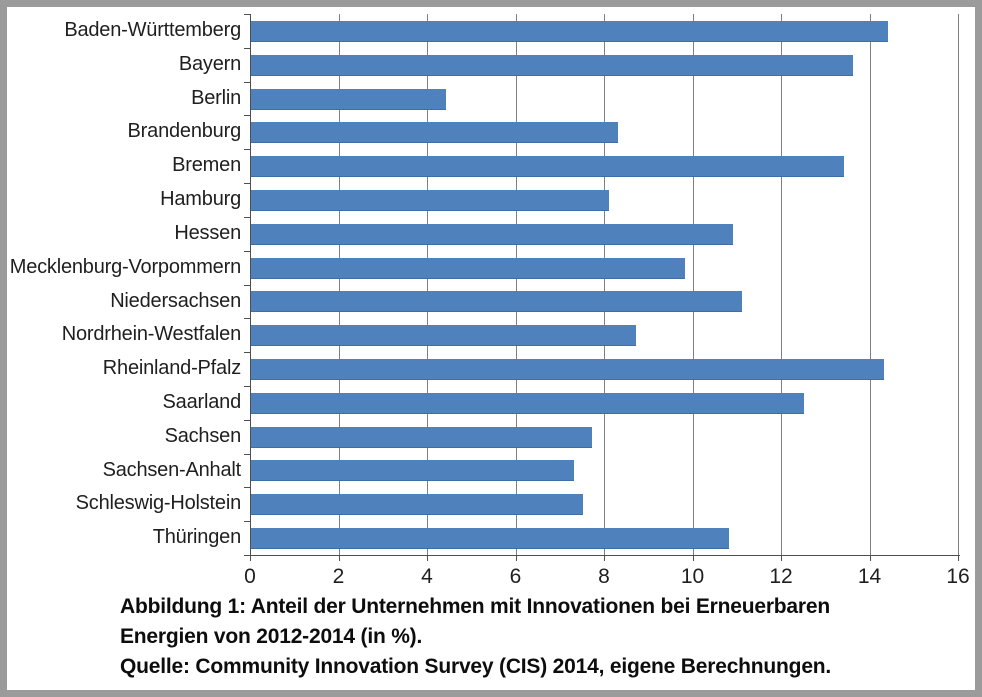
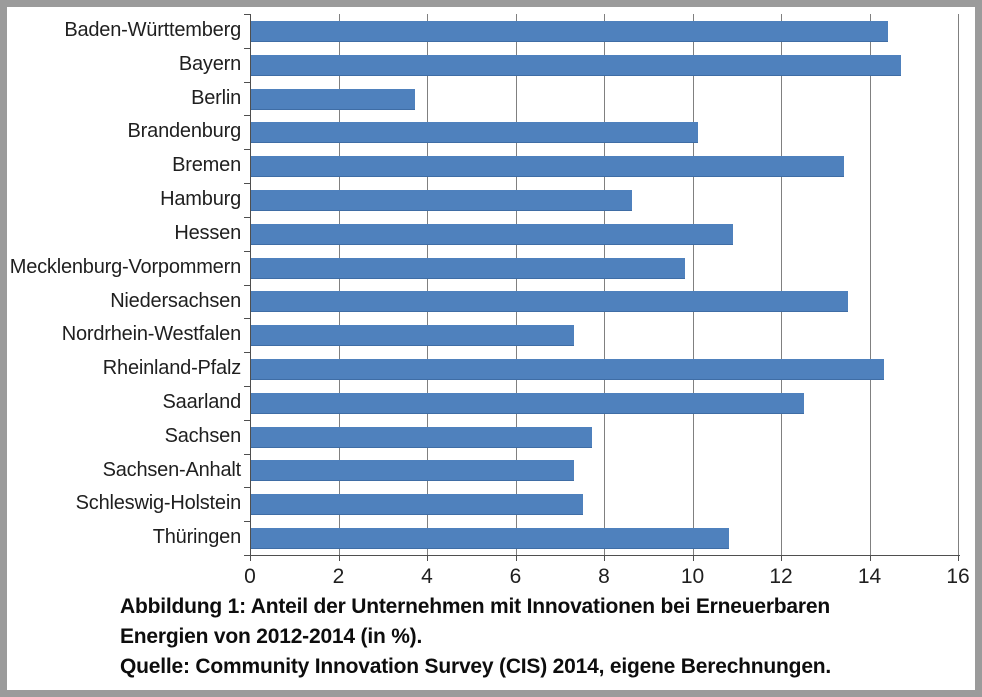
Bayern: 13.6 -> 14.7
Berlin: 4.4 -> 3.7
Brandenburg: 8.3 -> 10.1
Hamburg: 8.1 -> 8.6
Niedersachsen: 11.1 -> 13.5
Nordrhein-Westfalen: 8.7 -> 7.3
